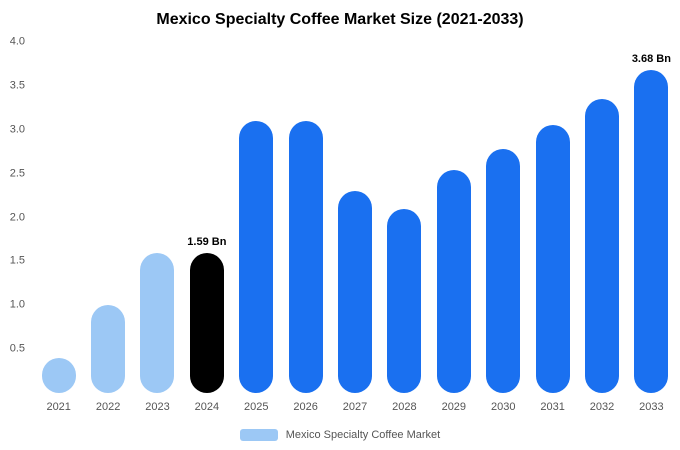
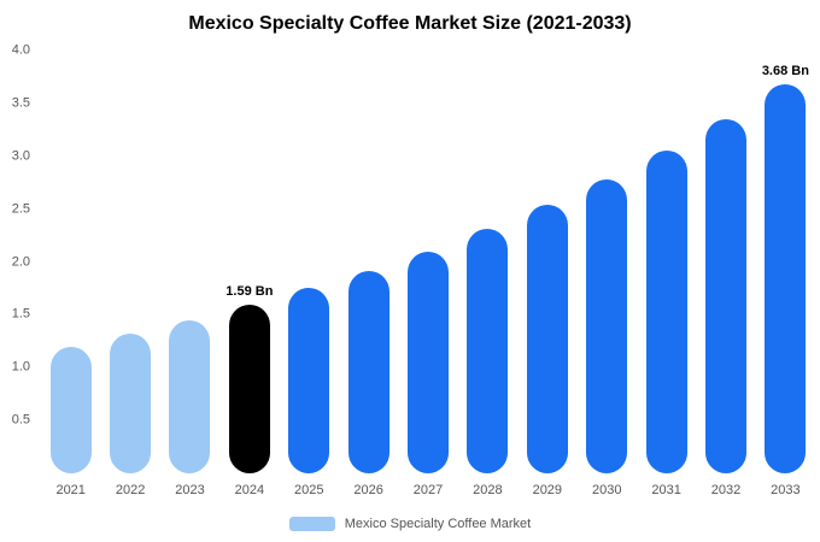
2021: 0.4 -> 1.2
2022: 1.0 -> 1.3
2023: 1.6 -> 1.4
2025: 3.1 -> 1.8
2026: 3.1 -> 1.9
2027: 2.3 -> 2.1
2028: 2.1 -> 2.3
